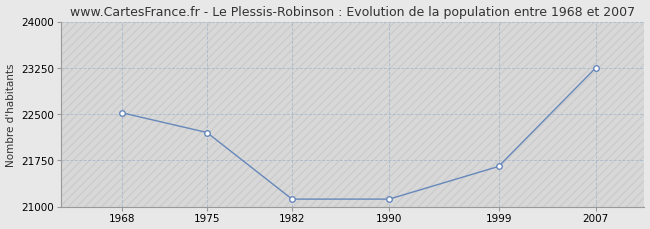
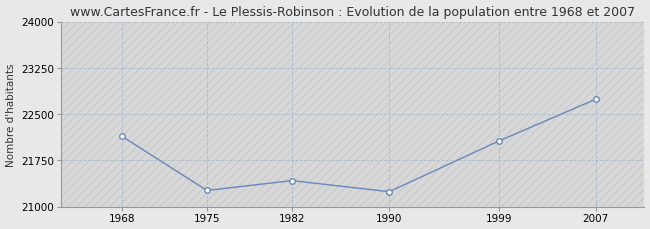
1968: 22520 -> 22140
1975: 22200 -> 21260
1982: 21120 -> 21420
1990: 21120 -> 21240
1999: 21650 -> 22060
2007: 23250 -> 22740
